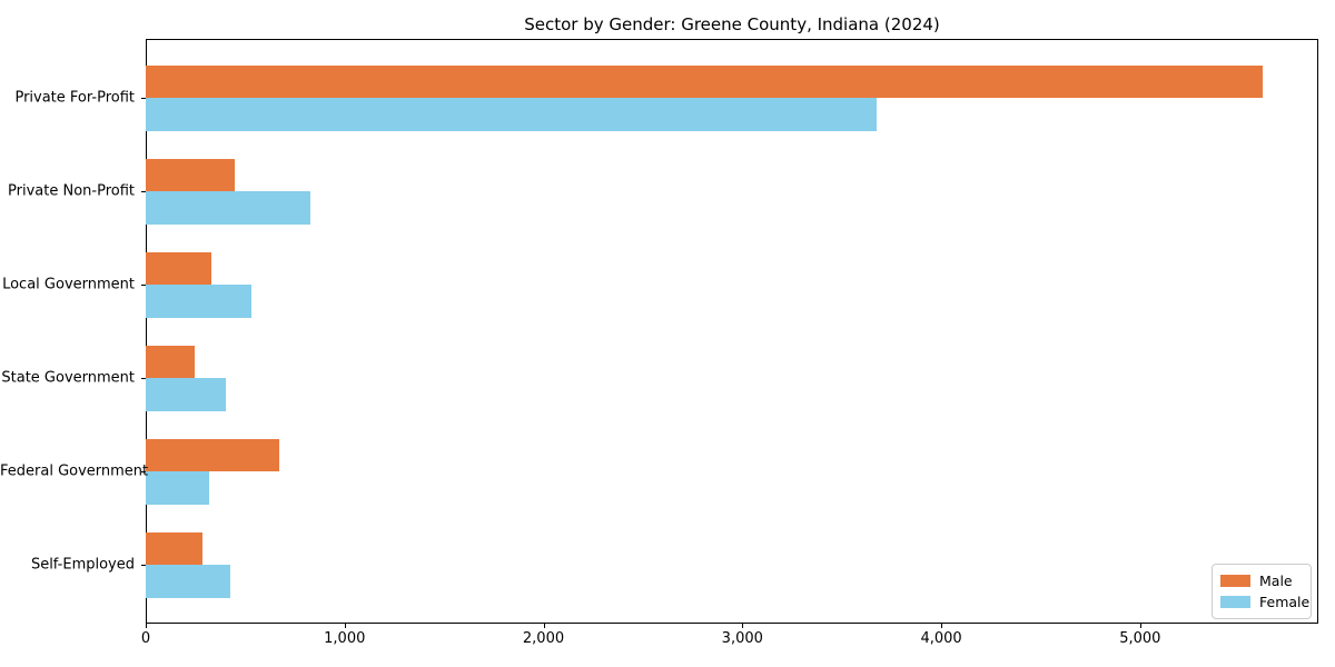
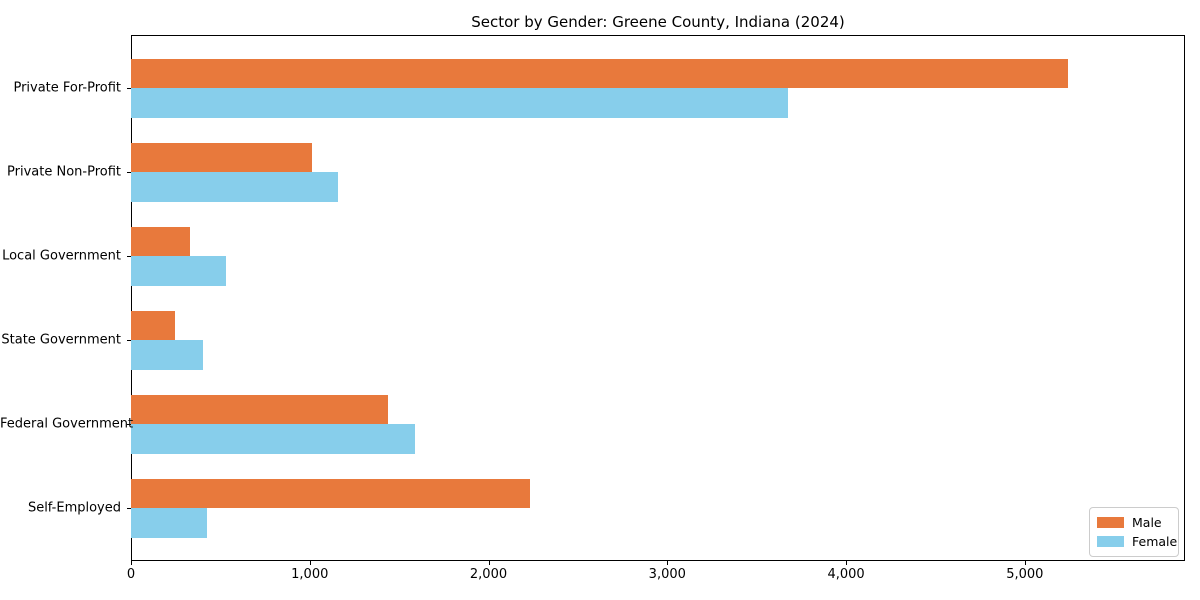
Male/Private For-Profit: 5620 -> 5240
Male/Private Non-Profit: 450 -> 1010
Female/Private Non-Profit: 830 -> 1160
Male/Federal Government: 670 -> 1440
Female/Federal Government: 320 -> 1590
Male/Self-Employed: 280 -> 2230
